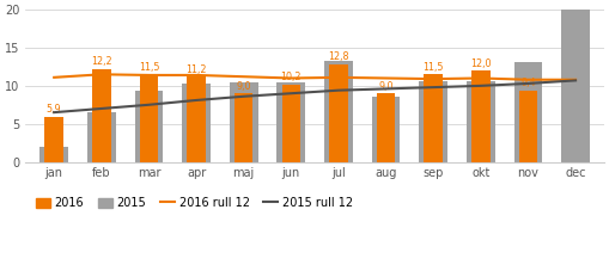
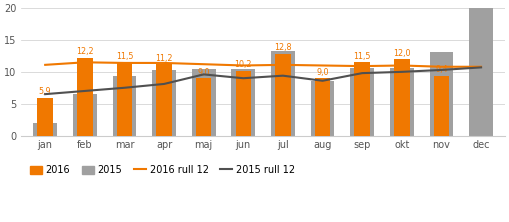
2015 rull 12/maj: 8.6 -> 9.6
2015 rull 12/aug: 9.6 -> 8.6
